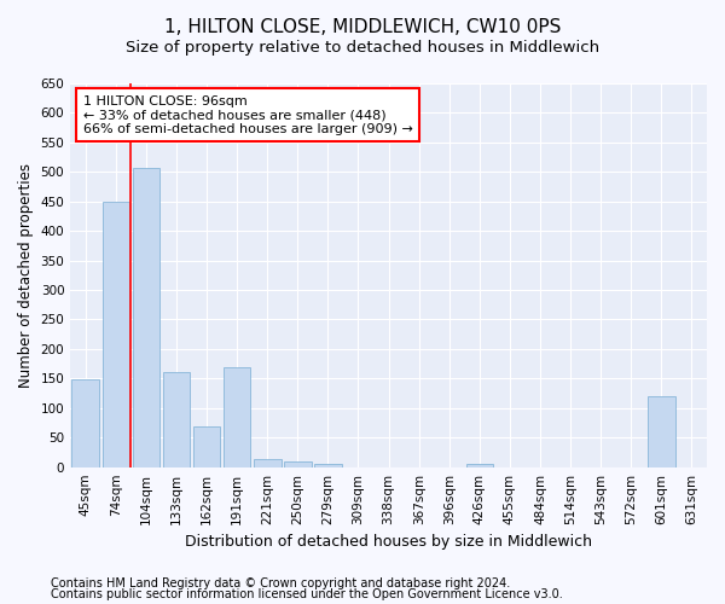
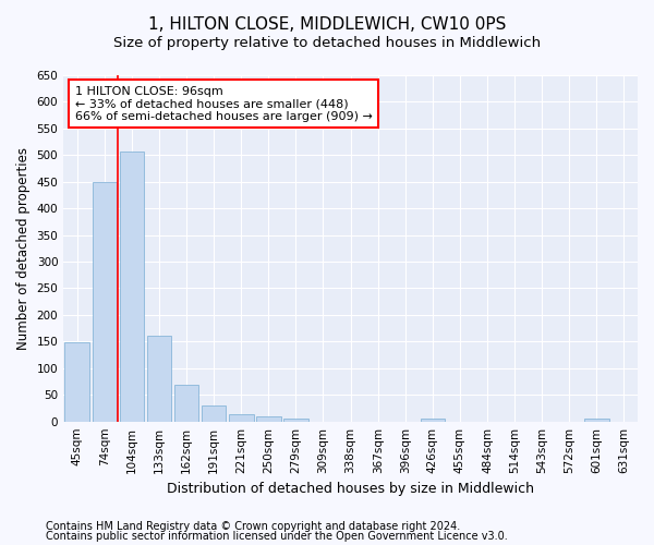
191sqm: 170 -> 30
601sqm: 120 -> 5
